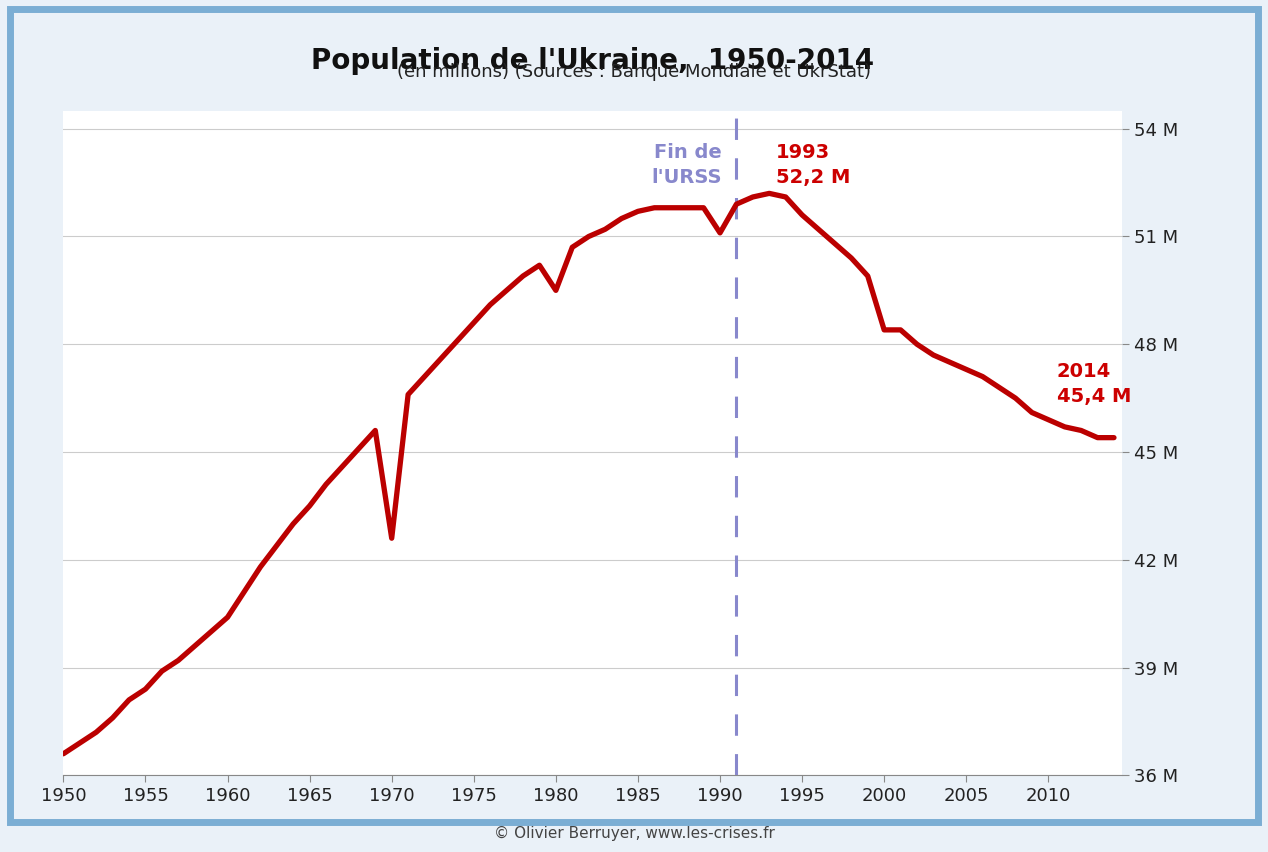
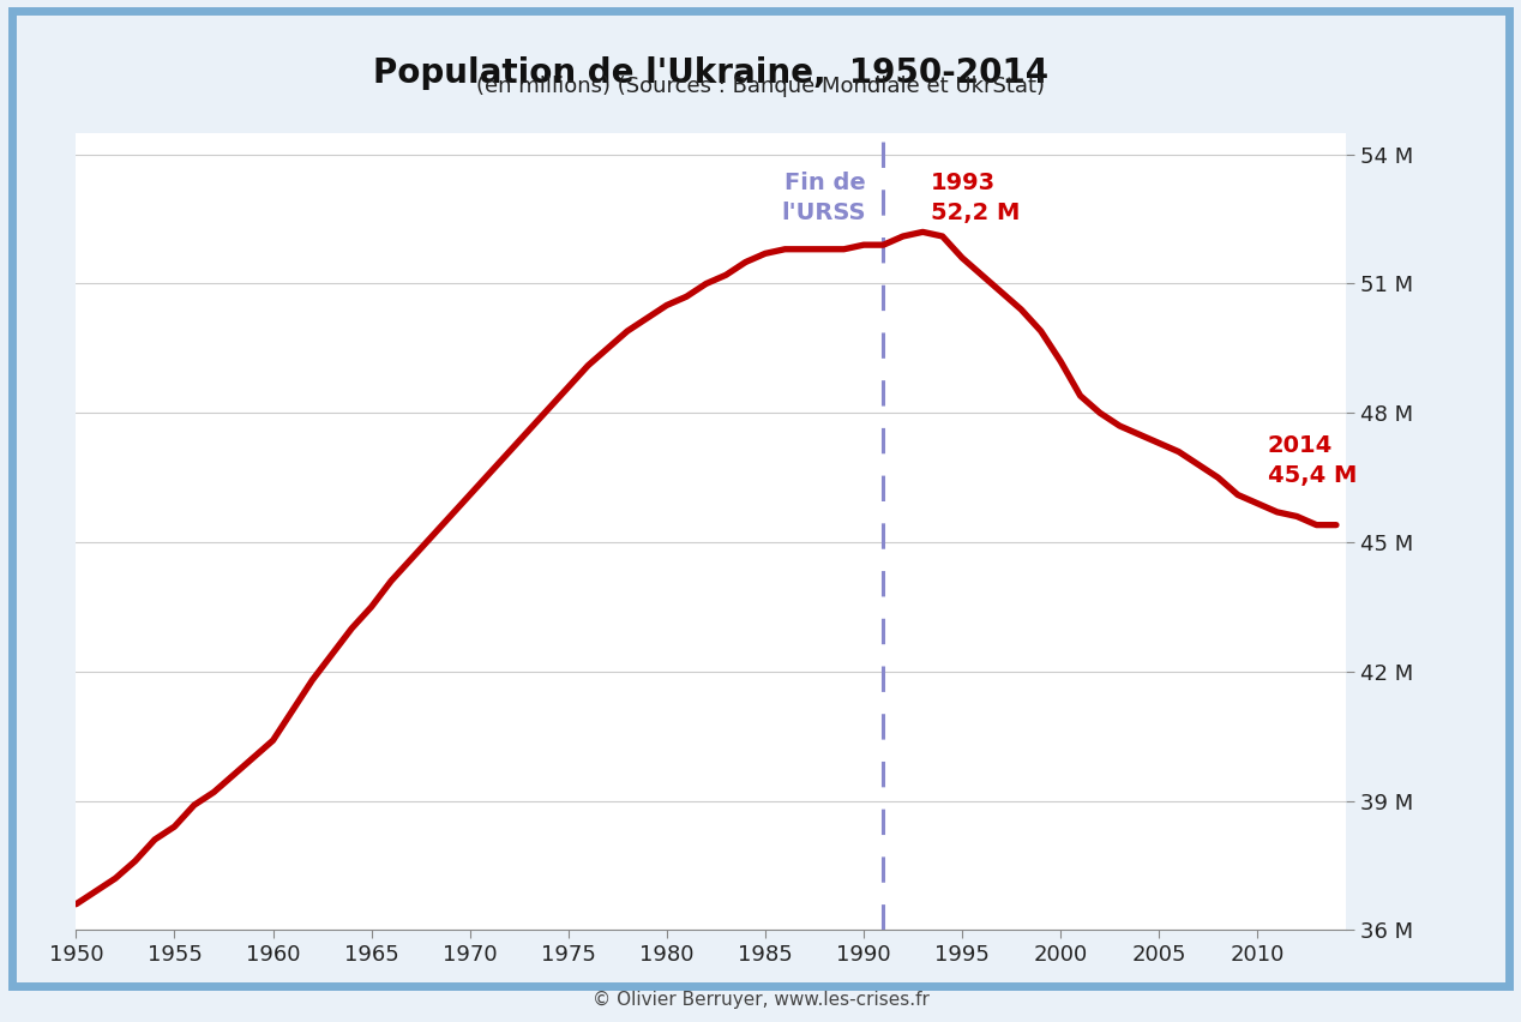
1970: 42.6 M -> 46.1 M
1980: 49.5 M -> 50.5 M
1990: 51.1 M -> 51.9 M
2000: 48.4 M -> 49.2 M
